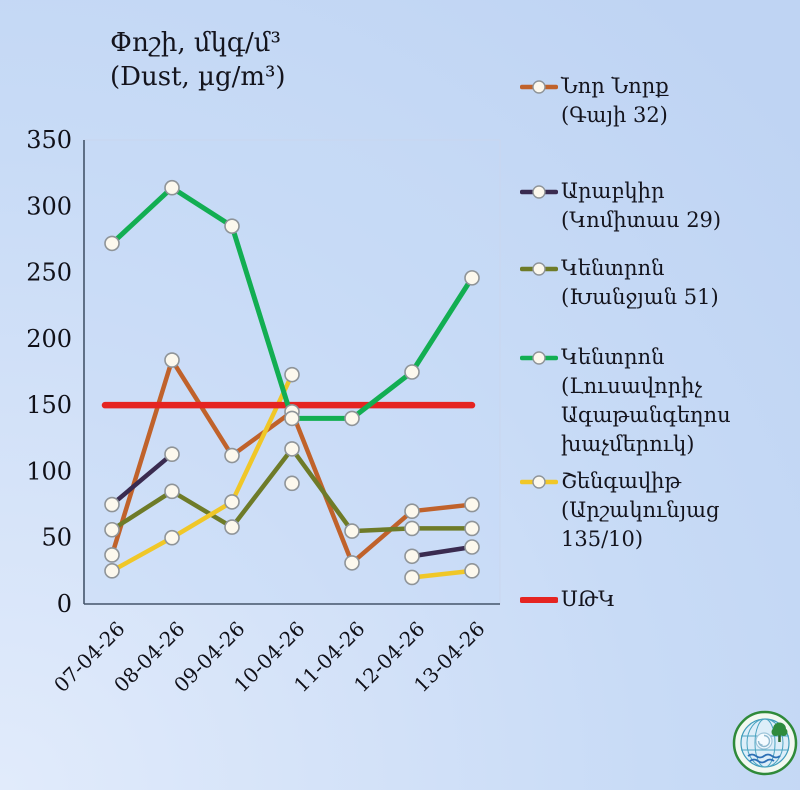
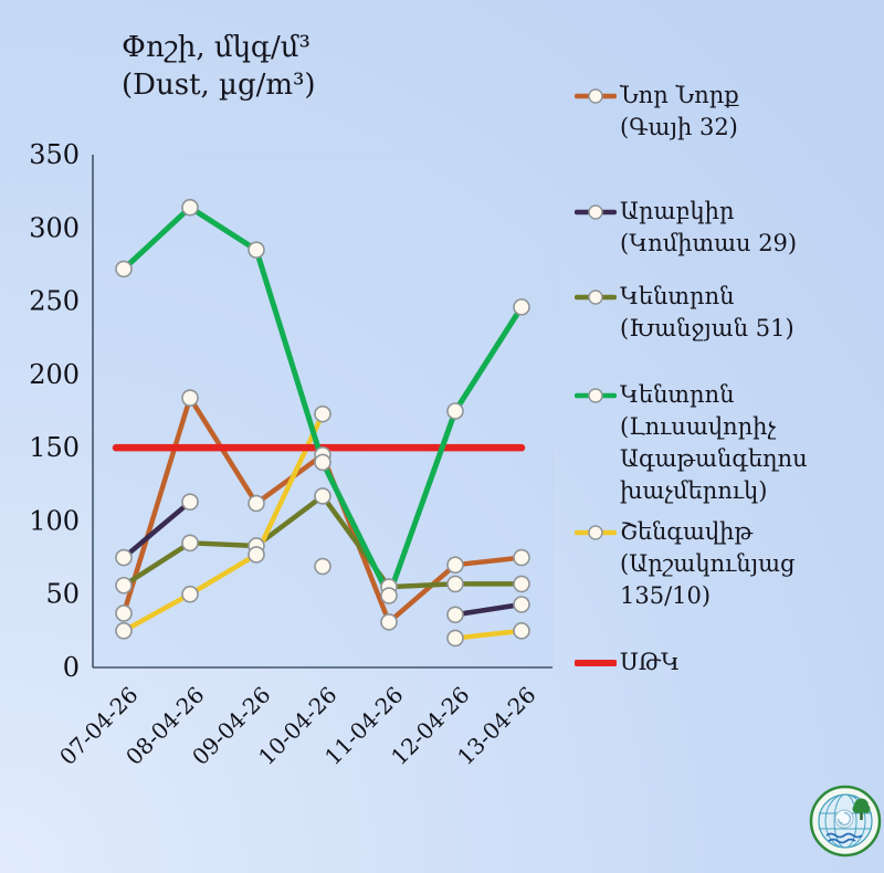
Կենտրոն (Խանջյան 51)/09-04-26: 58 -> 83
Արաբկիր (Կոմիտաս 29)/10-04-26: 91 -> 69
Կենտրոն (Լուսավորիչ Ագաթանգեղոս խաչմերուկ)/11-04-26: 140 -> 49
